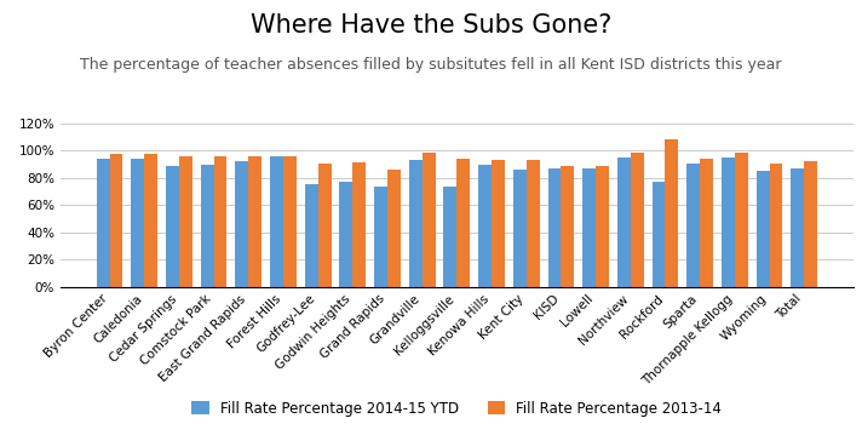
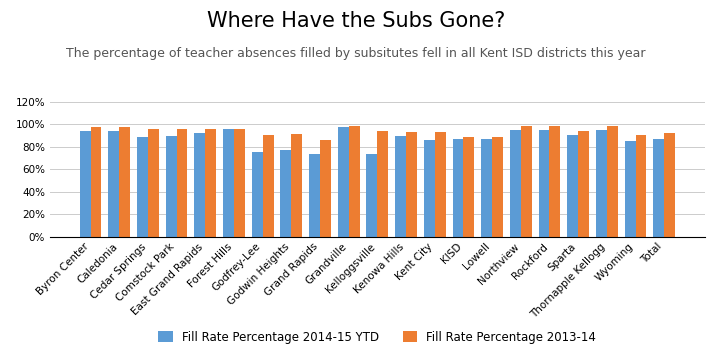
Fill Rate Percentage 2014-15 YTD/Grandville: 93% -> 97%
Fill Rate Percentage 2014-15 YTD/Rockford: 77% -> 95%
Fill Rate Percentage 2013-14/Rockford: 108% -> 98%
